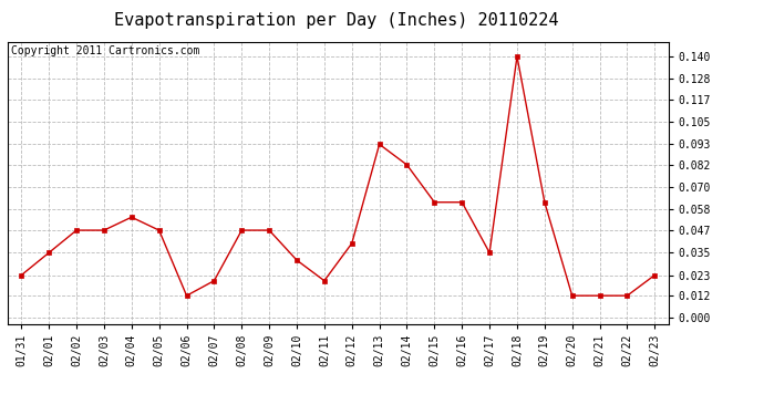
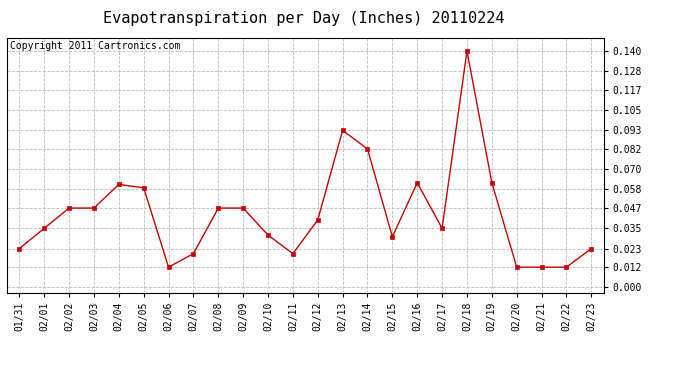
02/04: 0.054 -> 0.061
02/05: 0.047 -> 0.059
02/15: 0.062 -> 0.030
